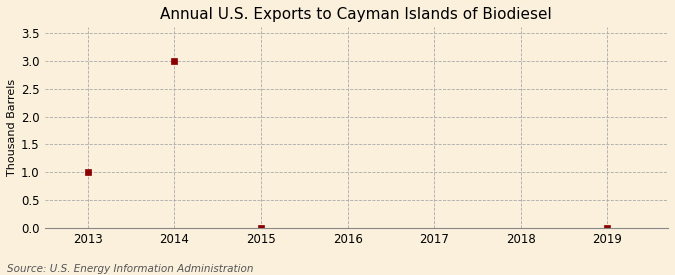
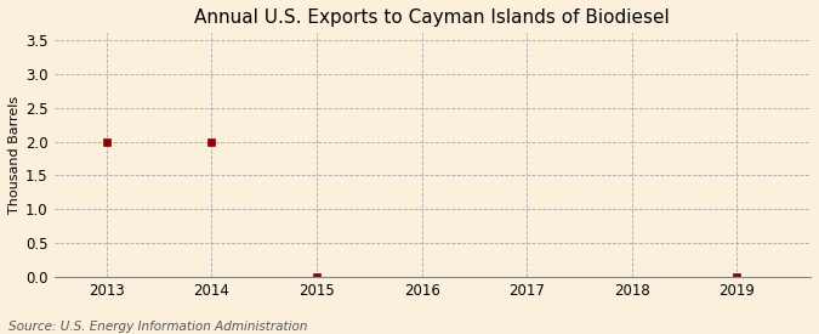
2013: 1 -> 2
2014: 3 -> 2
